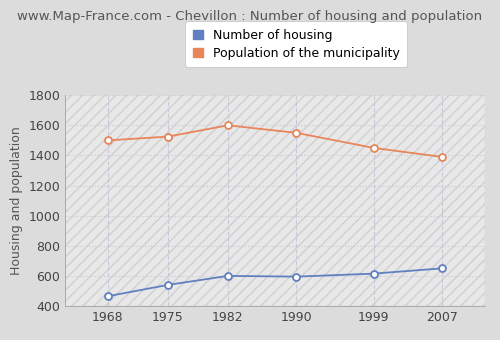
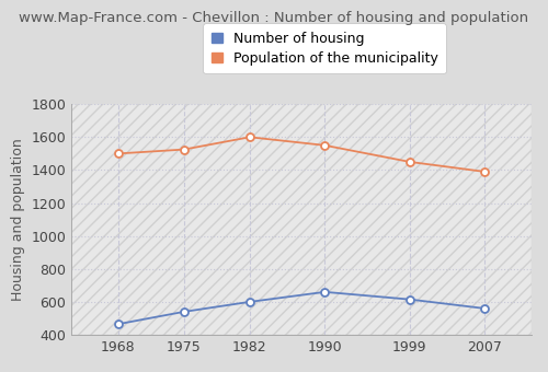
Number of housing/1990: 600 -> 660
Number of housing/2007: 650 -> 560
